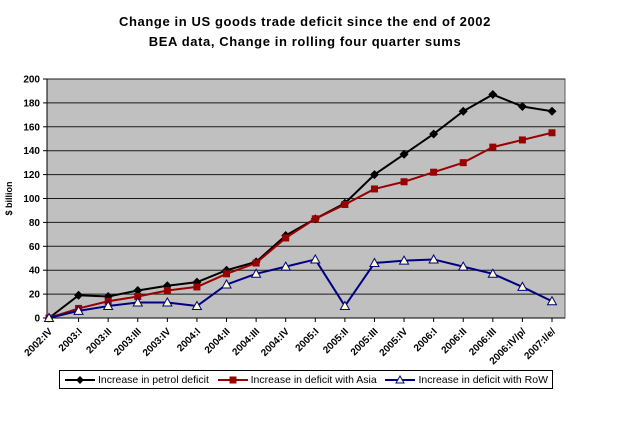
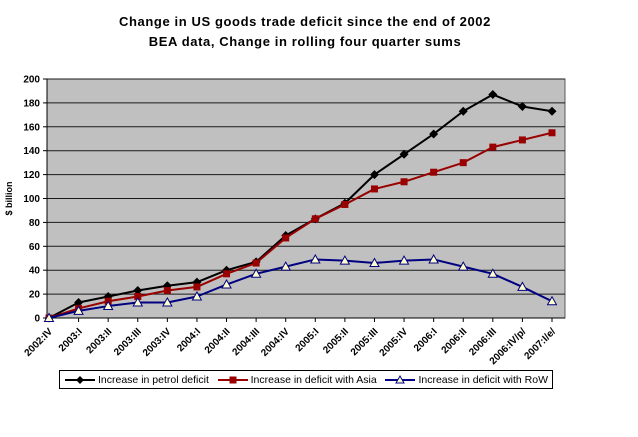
Increase in petrol deficit/2003:I: 19 -> 13
Increase in deficit with RoW/2004:I: 10 -> 18
Increase in deficit with RoW/2005:II: 10 -> 48
